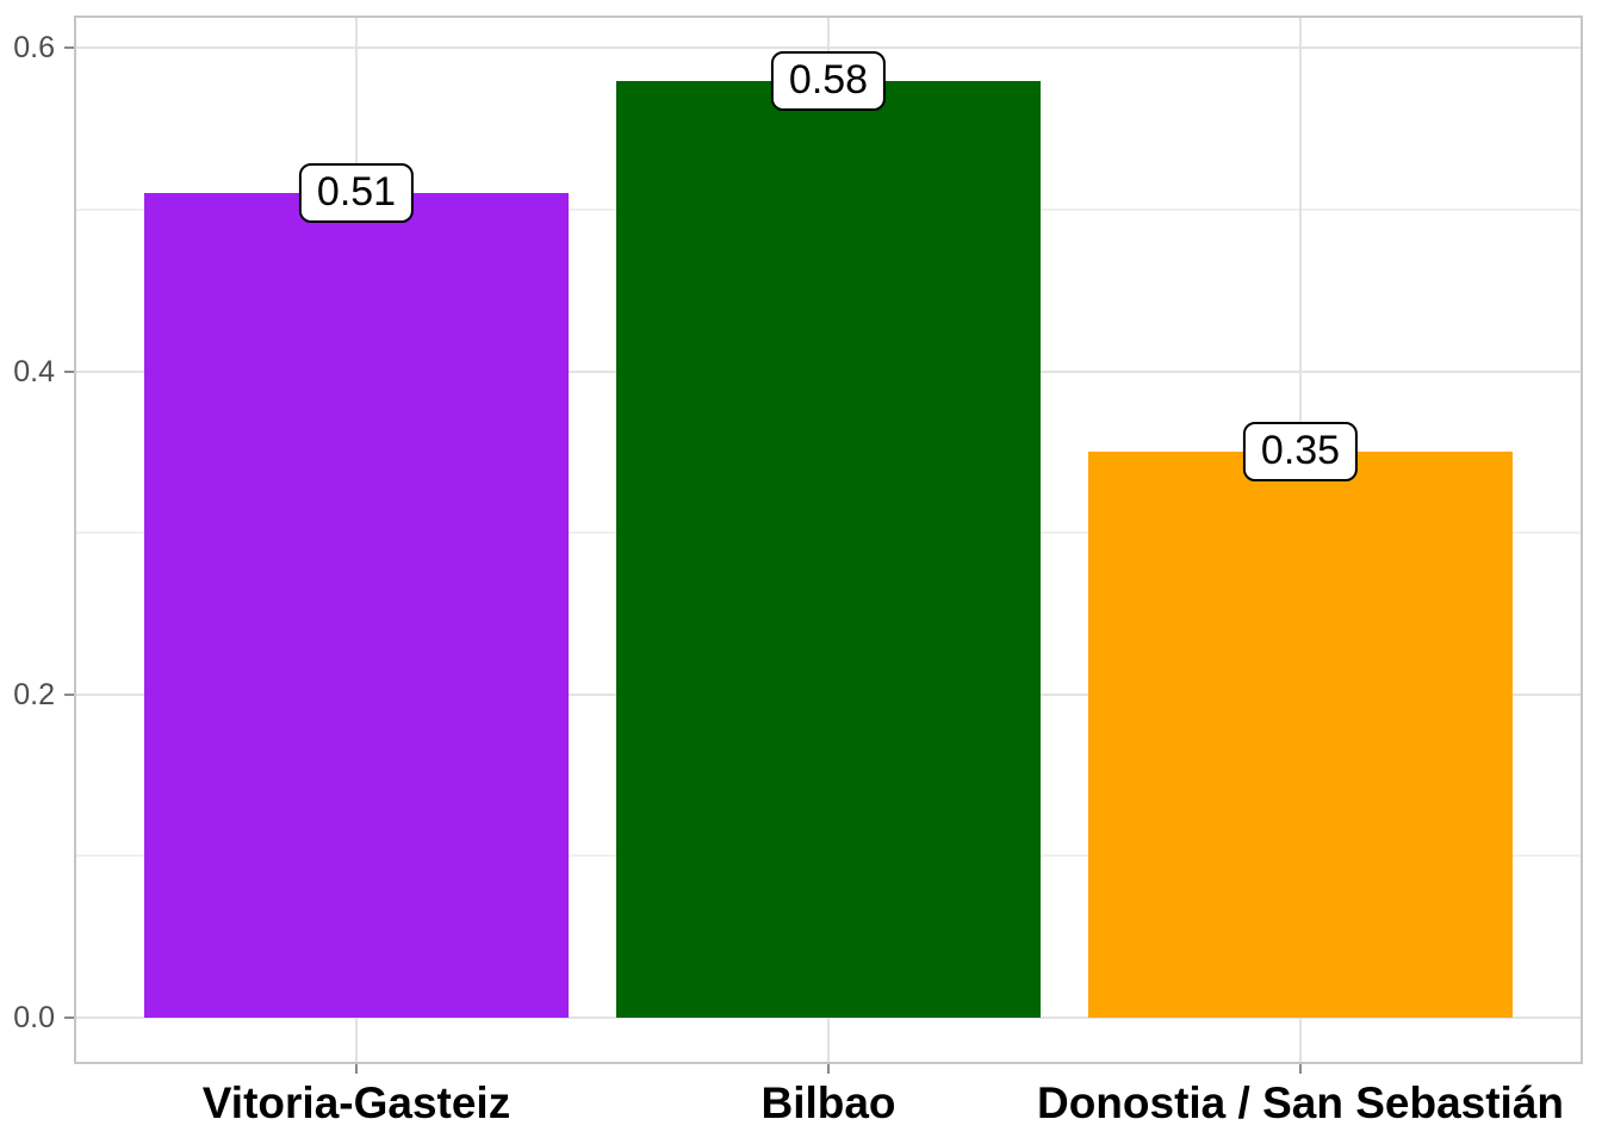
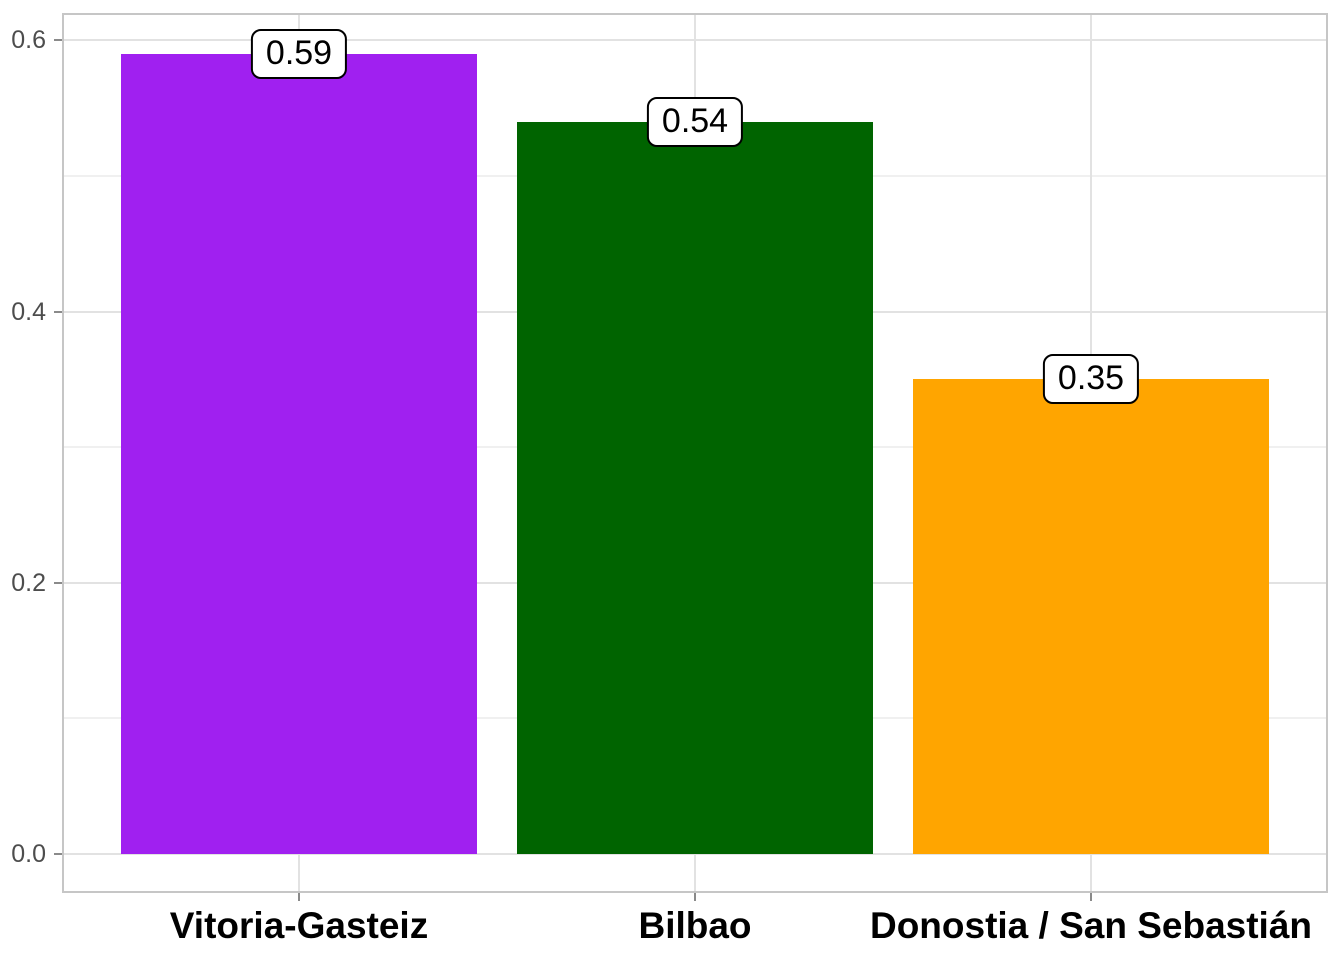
Vitoria-Gasteiz: 0.51 -> 0.59
Bilbao: 0.58 -> 0.54
